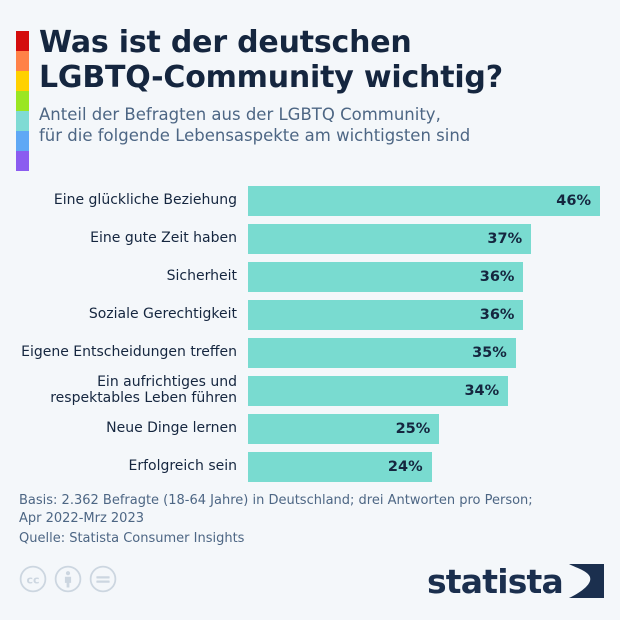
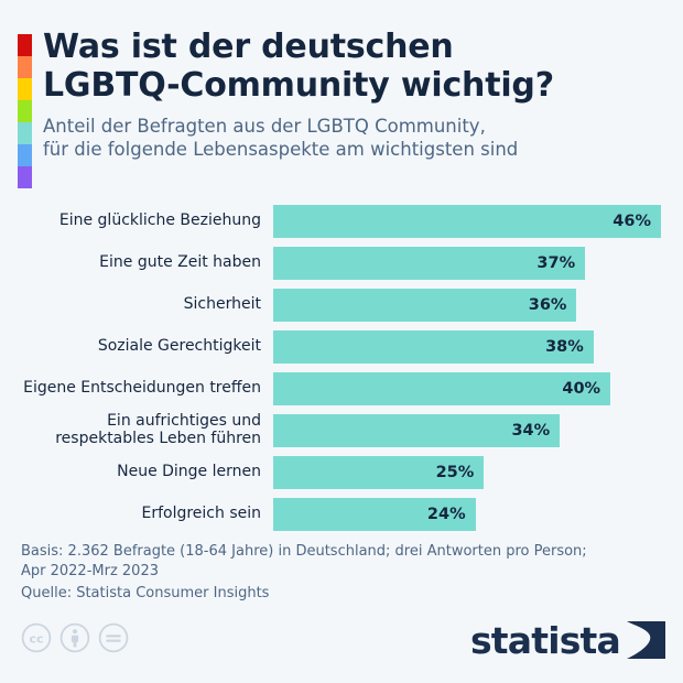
Soziale Gerechtigkeit: 36% -> 38%
Eigene Entscheidungen treffen: 35% -> 40%
